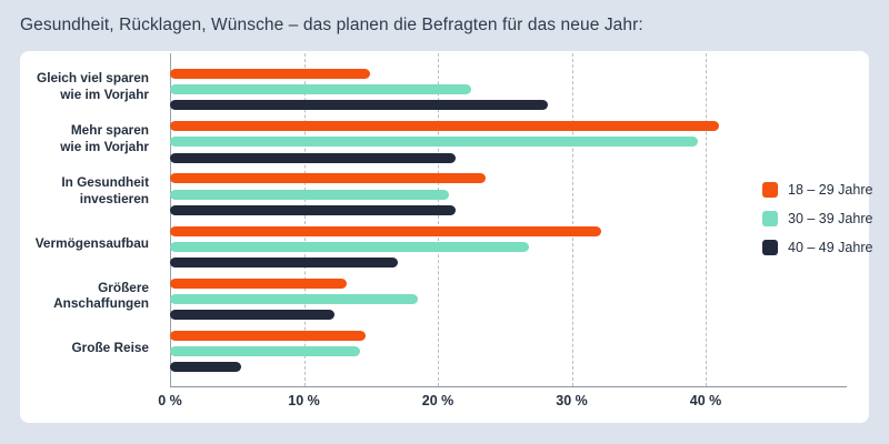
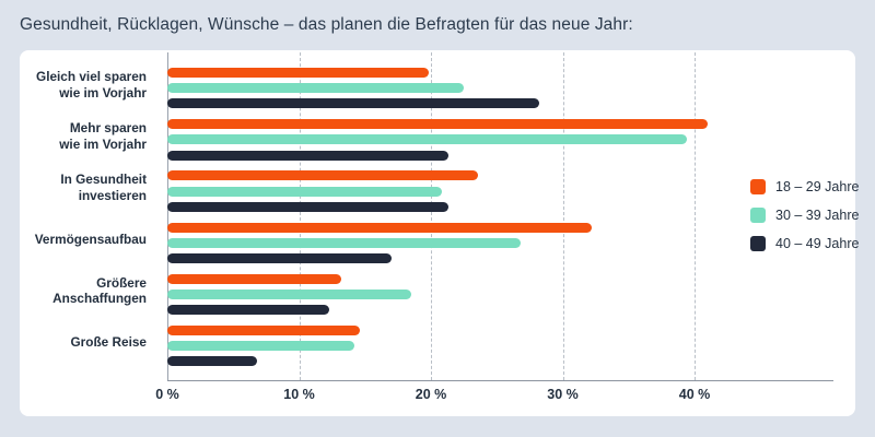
18 – 29 Jahre/Gleich viel sparen wie im Vorjahr: 14.9% -> 19.8%
40 – 49 Jahre/Große Reise: 5.3% -> 6.8%
